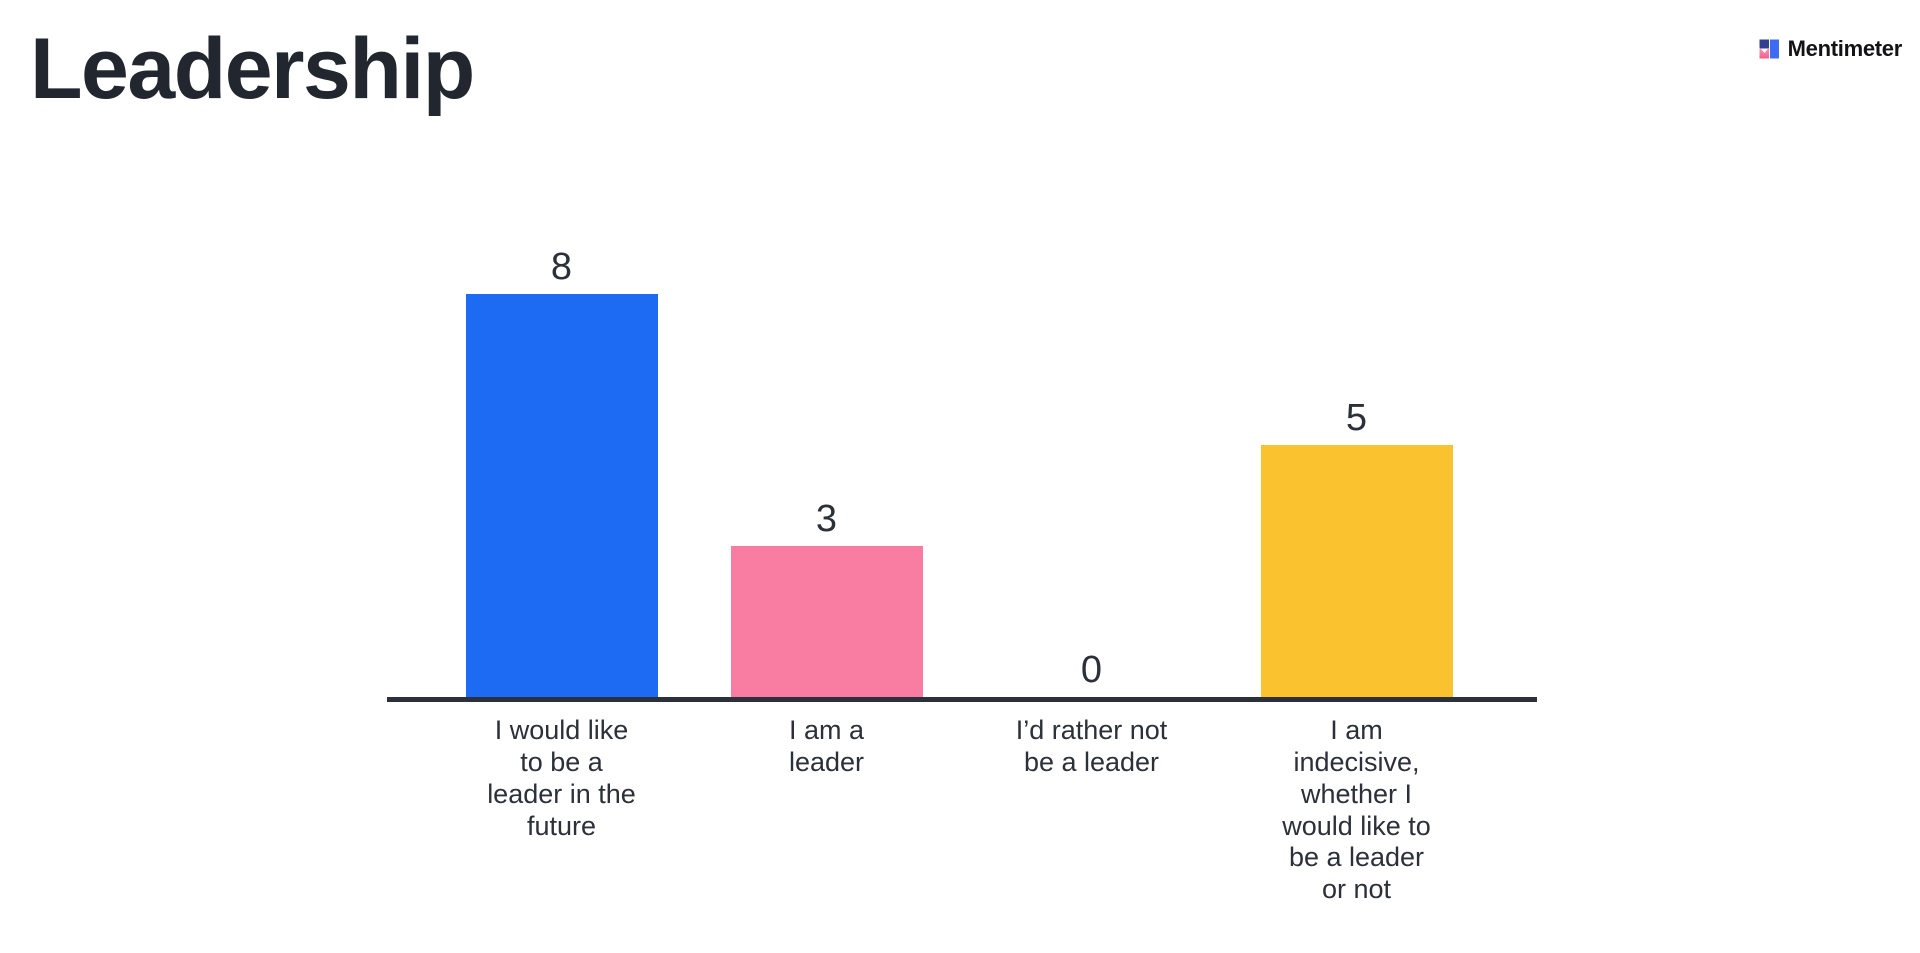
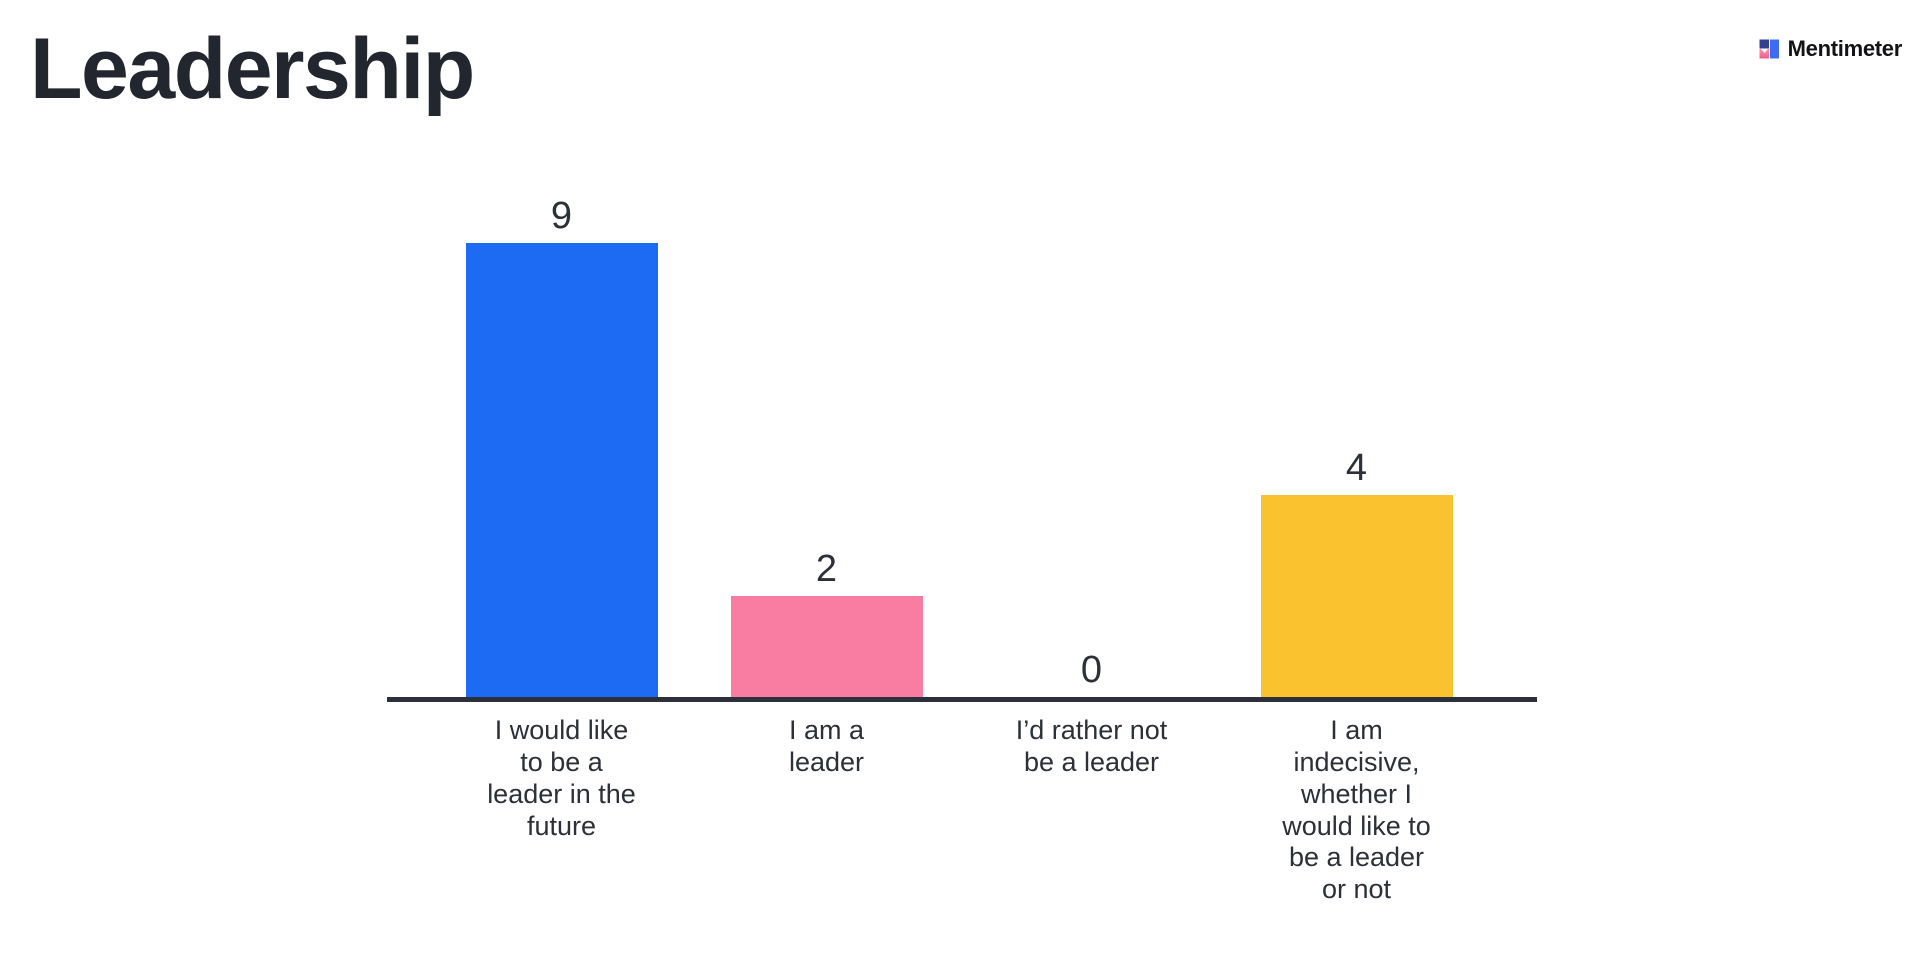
I would like to be a leader in the future: 8 -> 9
I am a leader: 3 -> 2
I am indecisive, whether I would like to be a leader or not: 5 -> 4
